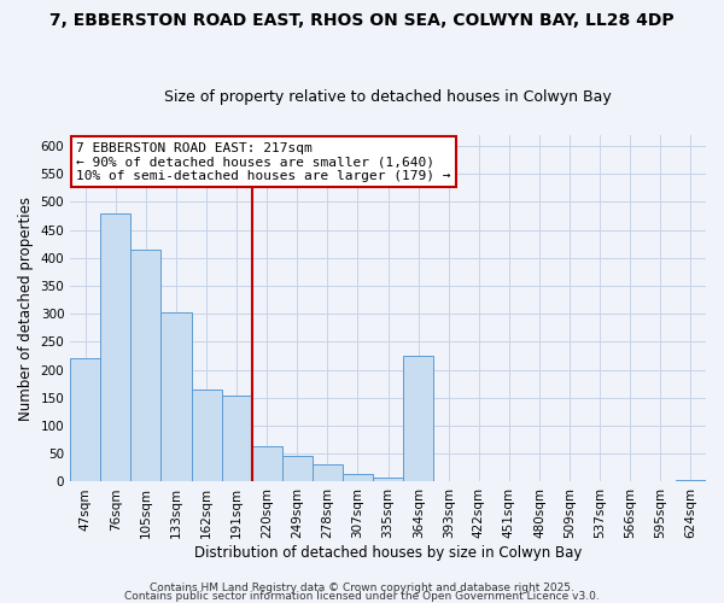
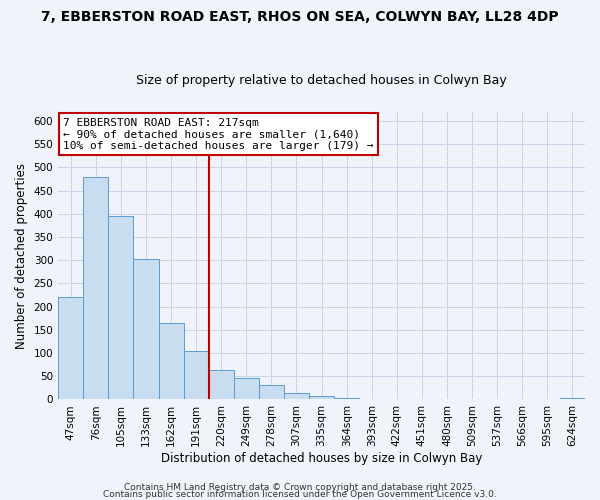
105sqm: 415 -> 395
191sqm: 155 -> 105
364sqm: 225 -> 3
